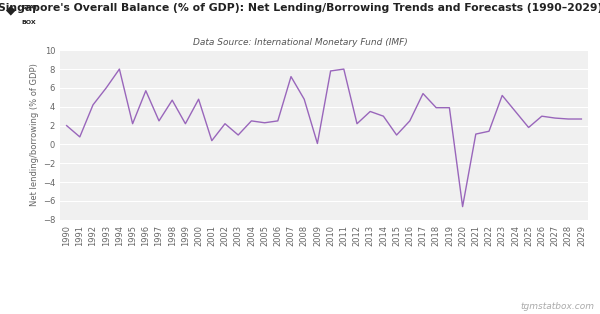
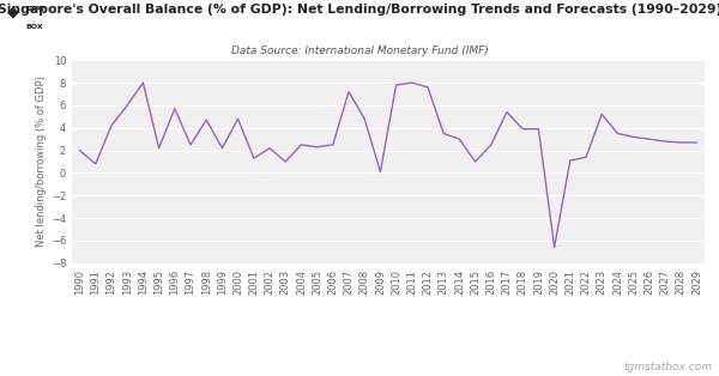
2001: 0.4 -> 1.3
2012: 2.2 -> 7.6
2025: 1.8 -> 3.2
